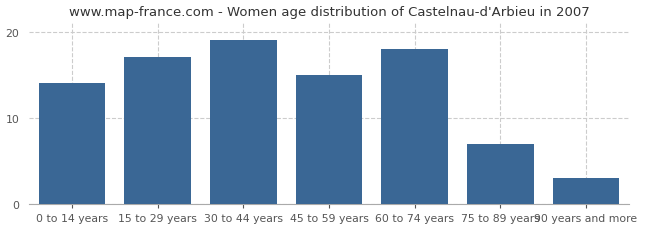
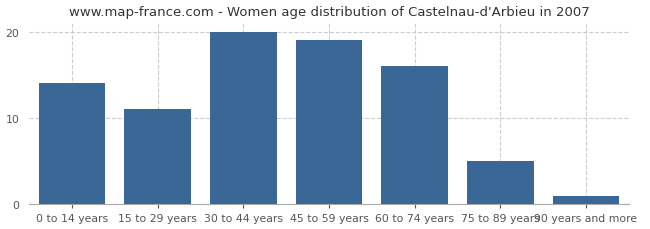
15 to 29 years: 17 -> 11
30 to 44 years: 19 -> 20
45 to 59 years: 15 -> 19
60 to 74 years: 18 -> 16
75 to 89 years: 7 -> 5
90 years and more: 3 -> 1
